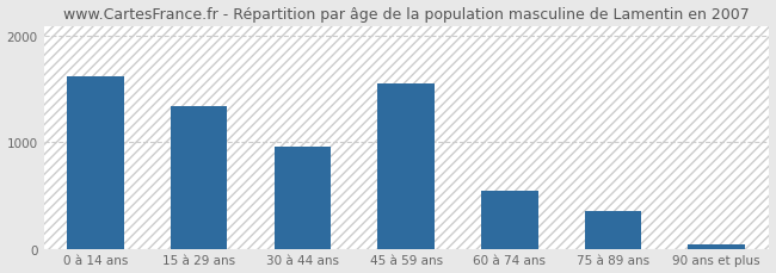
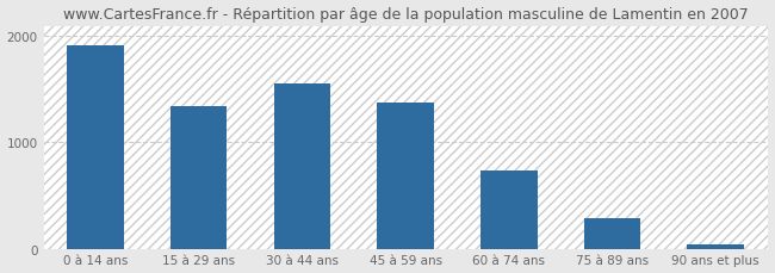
0 à 14 ans: 1620 -> 1920
30 à 44 ans: 960 -> 1560
45 à 59 ans: 1560 -> 1380
60 à 74 ans: 540 -> 740
75 à 89 ans: 360 -> 290
